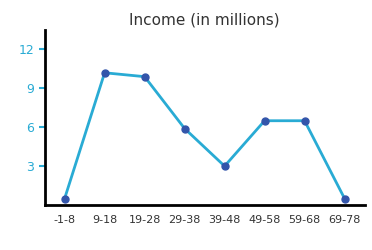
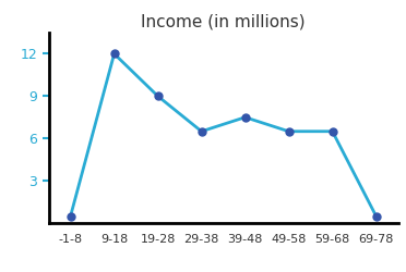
9-18: 10.2 -> 12.0
19-28: 9.9 -> 9.0
29-38: 5.9 -> 6.5
39-48: 3.0 -> 7.5
